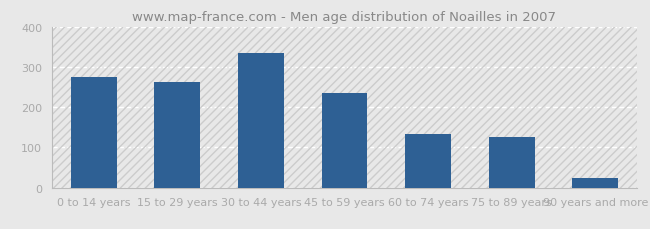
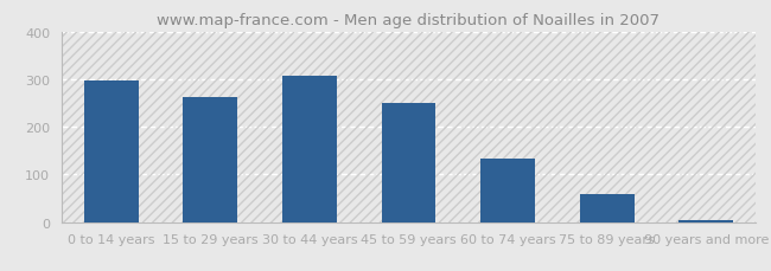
0 to 14 years: 275 -> 298
30 to 44 years: 335 -> 308
45 to 59 years: 235 -> 250
75 to 89 years: 125 -> 59
90 years and more: 25 -> 5
